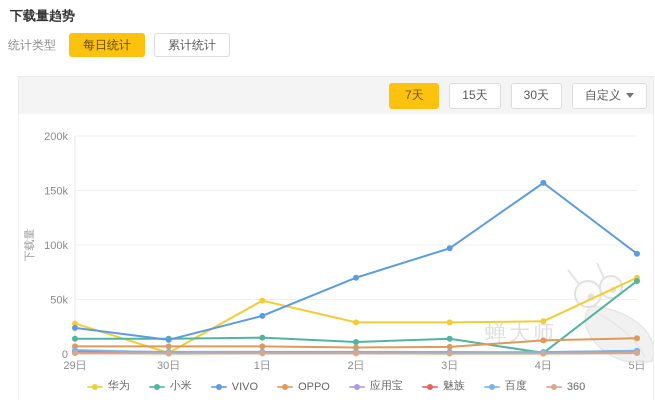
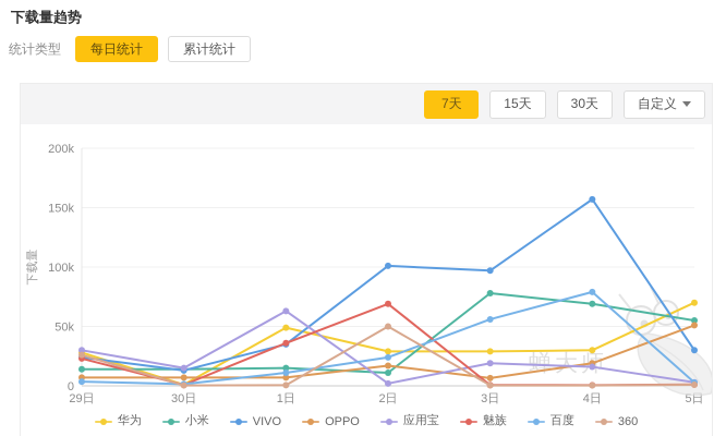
应用宝/29日: 2k -> 30k
魅族/29日: 2k -> 23k
360/29日: 1k -> 26k
应用宝/30日: 2k -> 15k
应用宝/1日: 2k -> 63k
魅族/1日: 1k -> 36k
百度/1日: 2k -> 11k
VIVO/2日: 70k -> 101k
OPPO/2日: 6k -> 17k
魅族/2日: 1k -> 69k
百度/2日: 1k -> 24k
360/2日: 1k -> 50k
小米/3日: 14k -> 78k
应用宝/3日: 2k -> 19k
百度/3日: 1k -> 56k
小米/4日: 1k -> 69k
OPPO/4日: 12k -> 19k
应用宝/4日: 2k -> 16k
百度/4日: 2k -> 79k
小米/5日: 67k -> 55k
VIVO/5日: 92k -> 30k
OPPO/5日: 14k -> 51k
